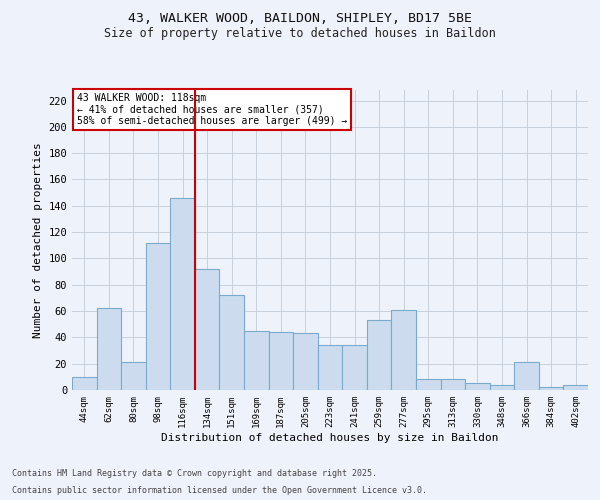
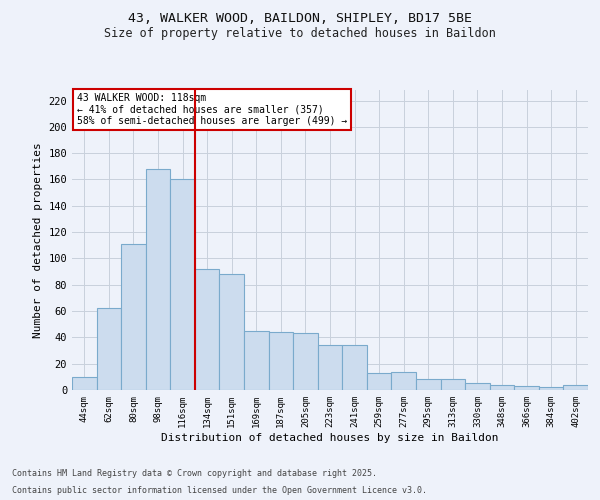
80sqm: 21 -> 111
98sqm: 112 -> 168
116sqm: 146 -> 160
151sqm: 72 -> 88
259sqm: 53 -> 13
277sqm: 61 -> 14
366sqm: 21 -> 3
